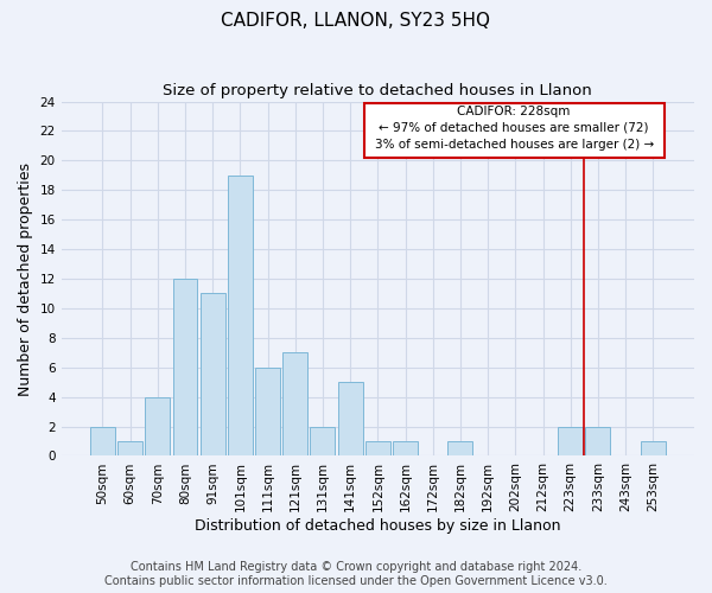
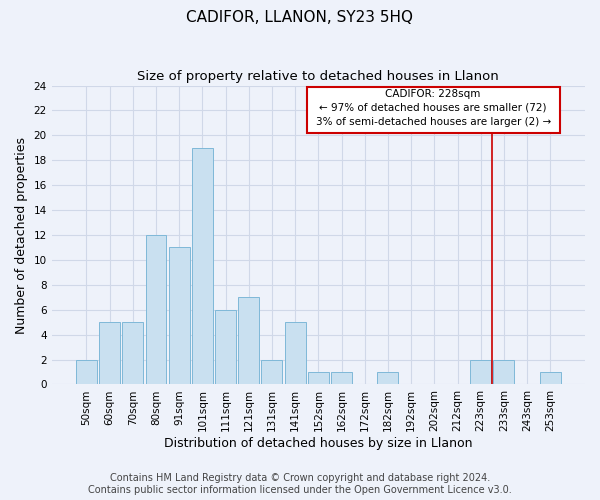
60sqm: 1 -> 5
70sqm: 4 -> 5
